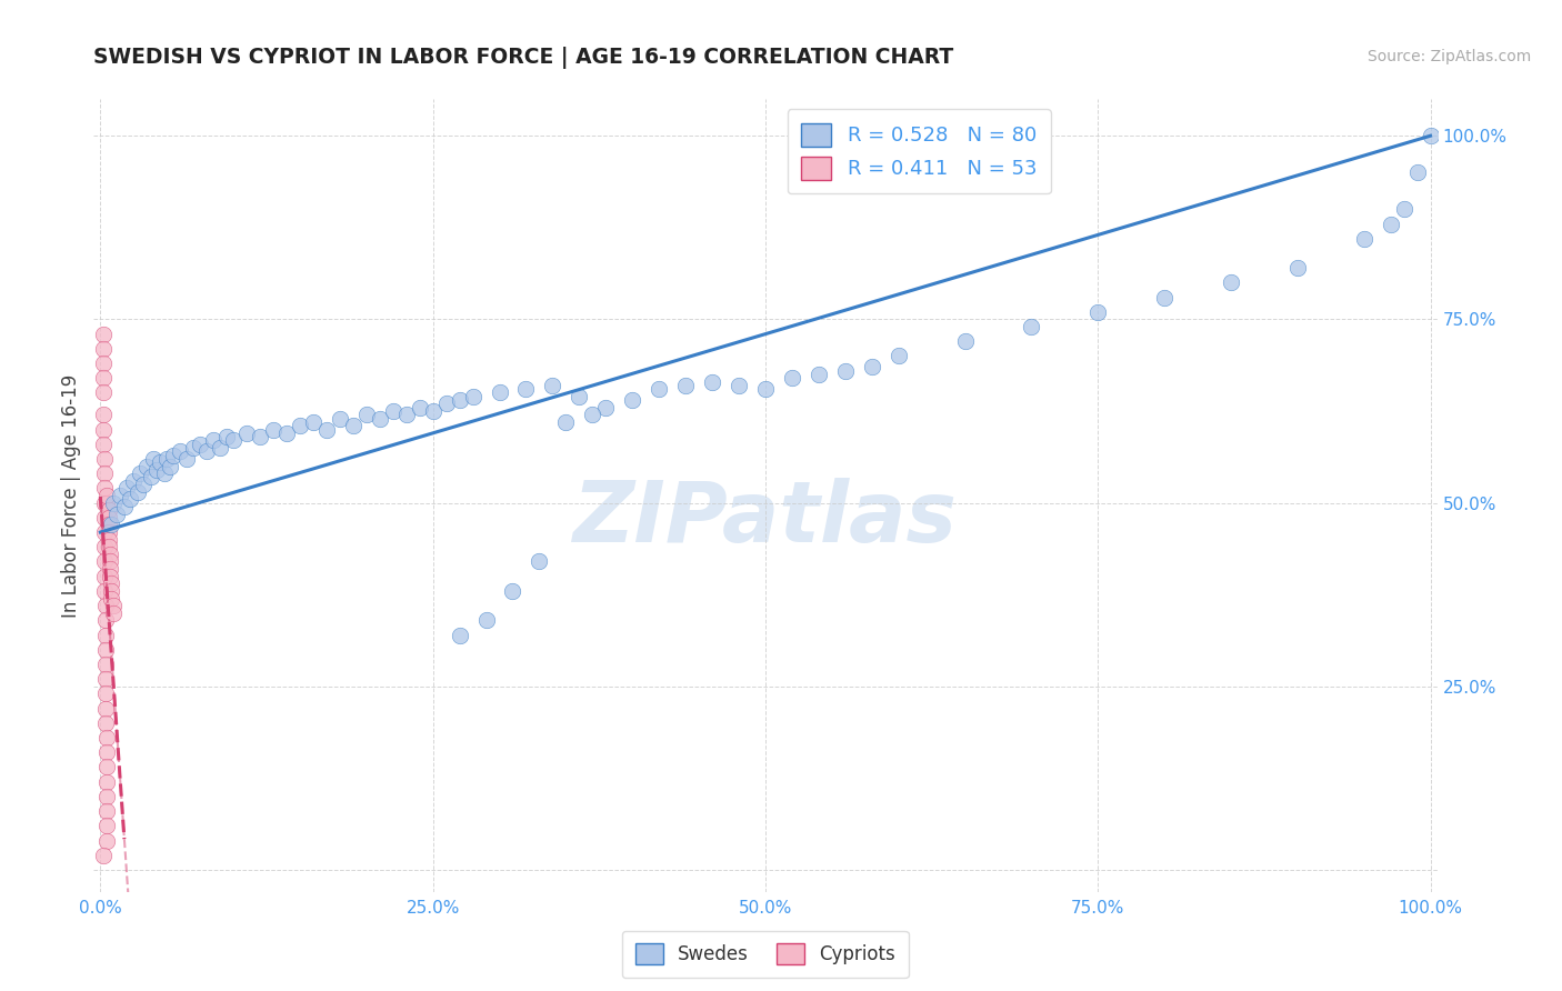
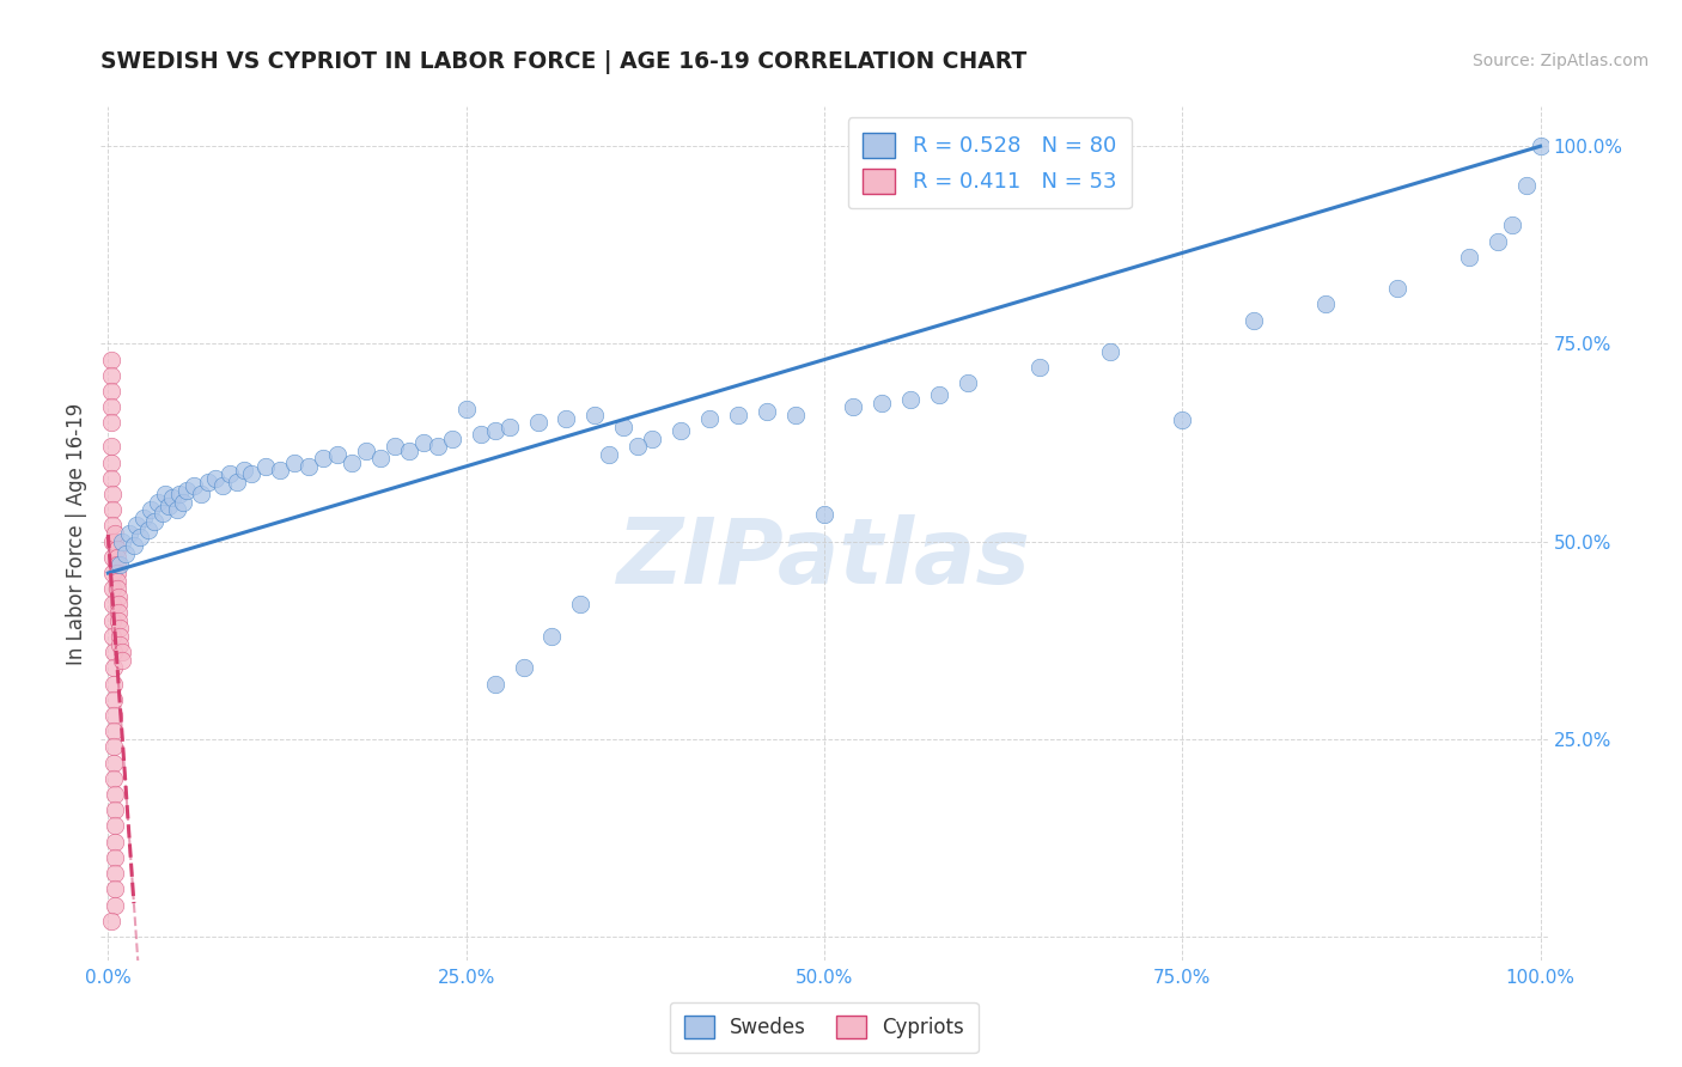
Swedes/25.0%: 62.5% -> 66.8%
Swedes/50.0%: 65.5% -> 53.4%
Swedes/75.0%: 76.0% -> 65.4%
